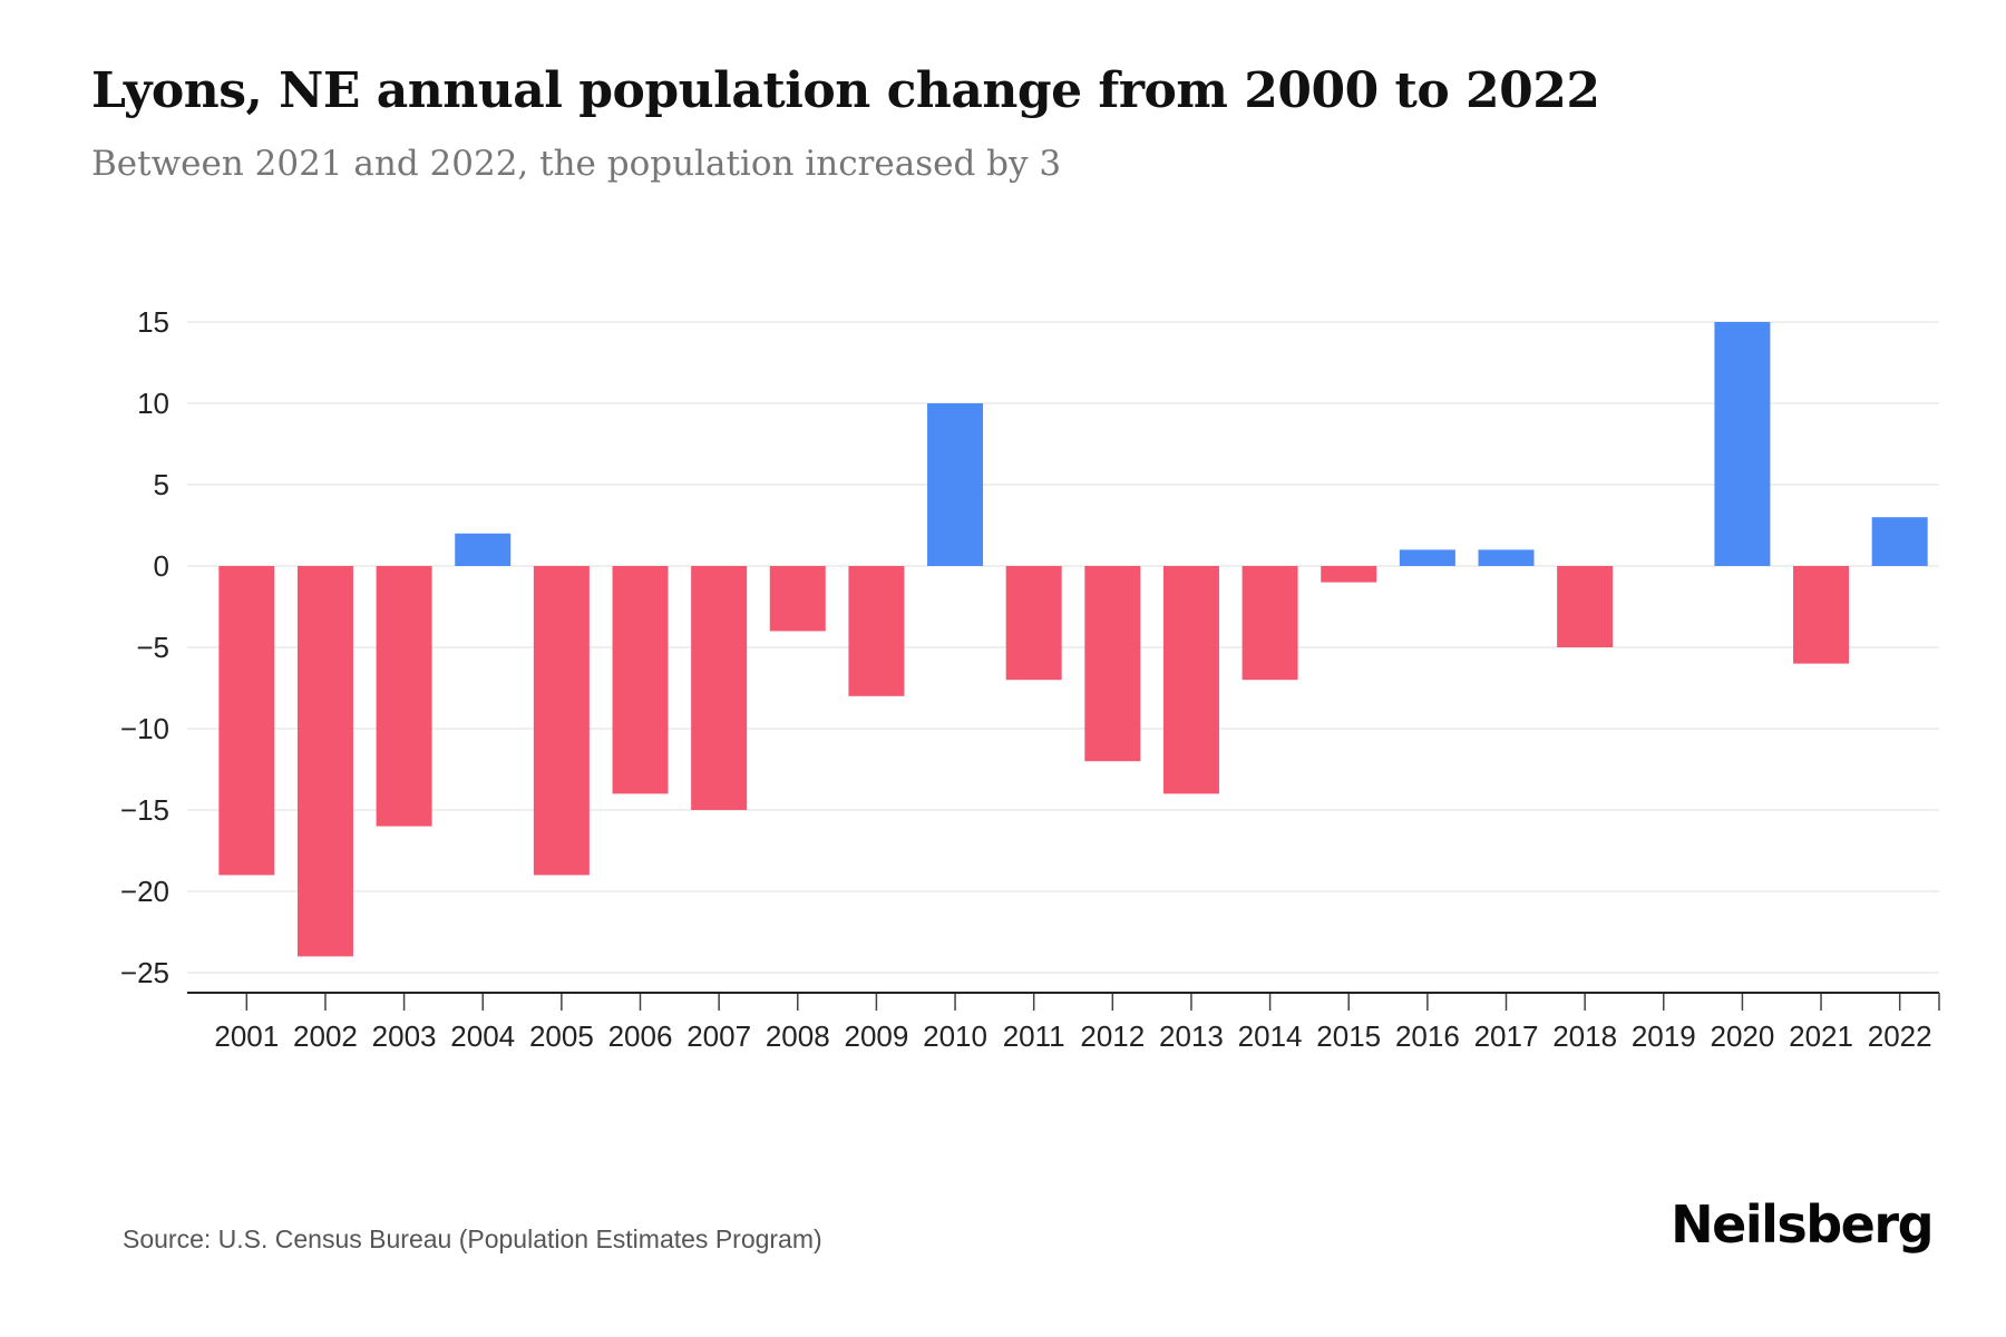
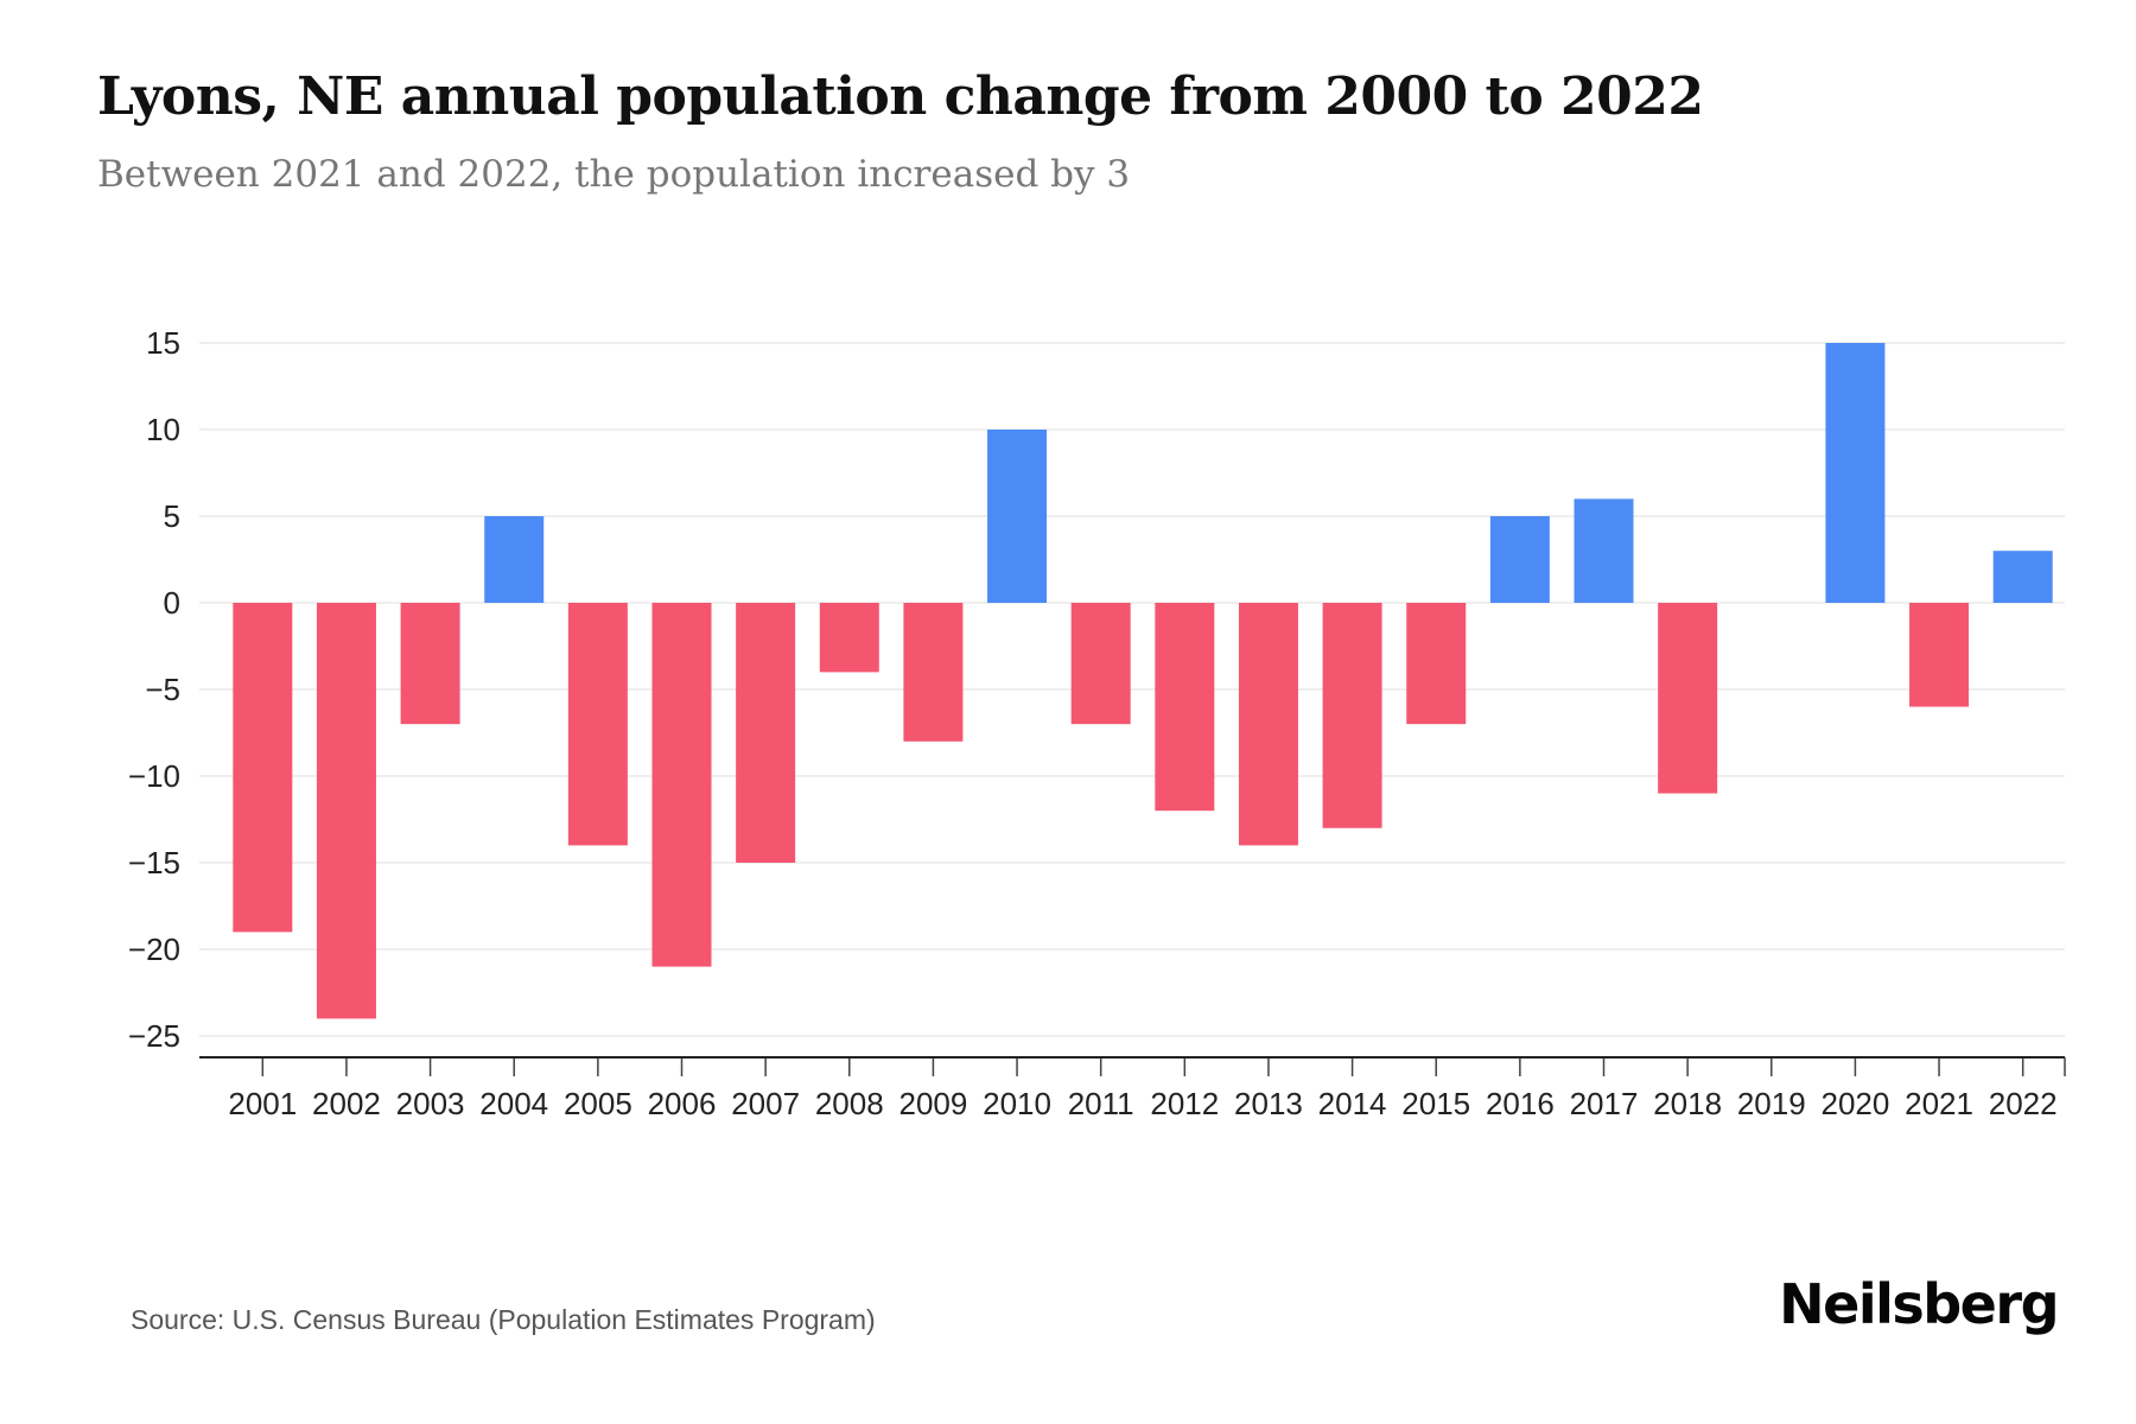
2003: -16 -> -7
2004: 2 -> 5
2005: -19 -> -14
2006: -14 -> -21
2014: -7 -> -13
2015: -1 -> -7
2016: 1 -> 5
2017: 1 -> 6
2018: -5 -> -11
